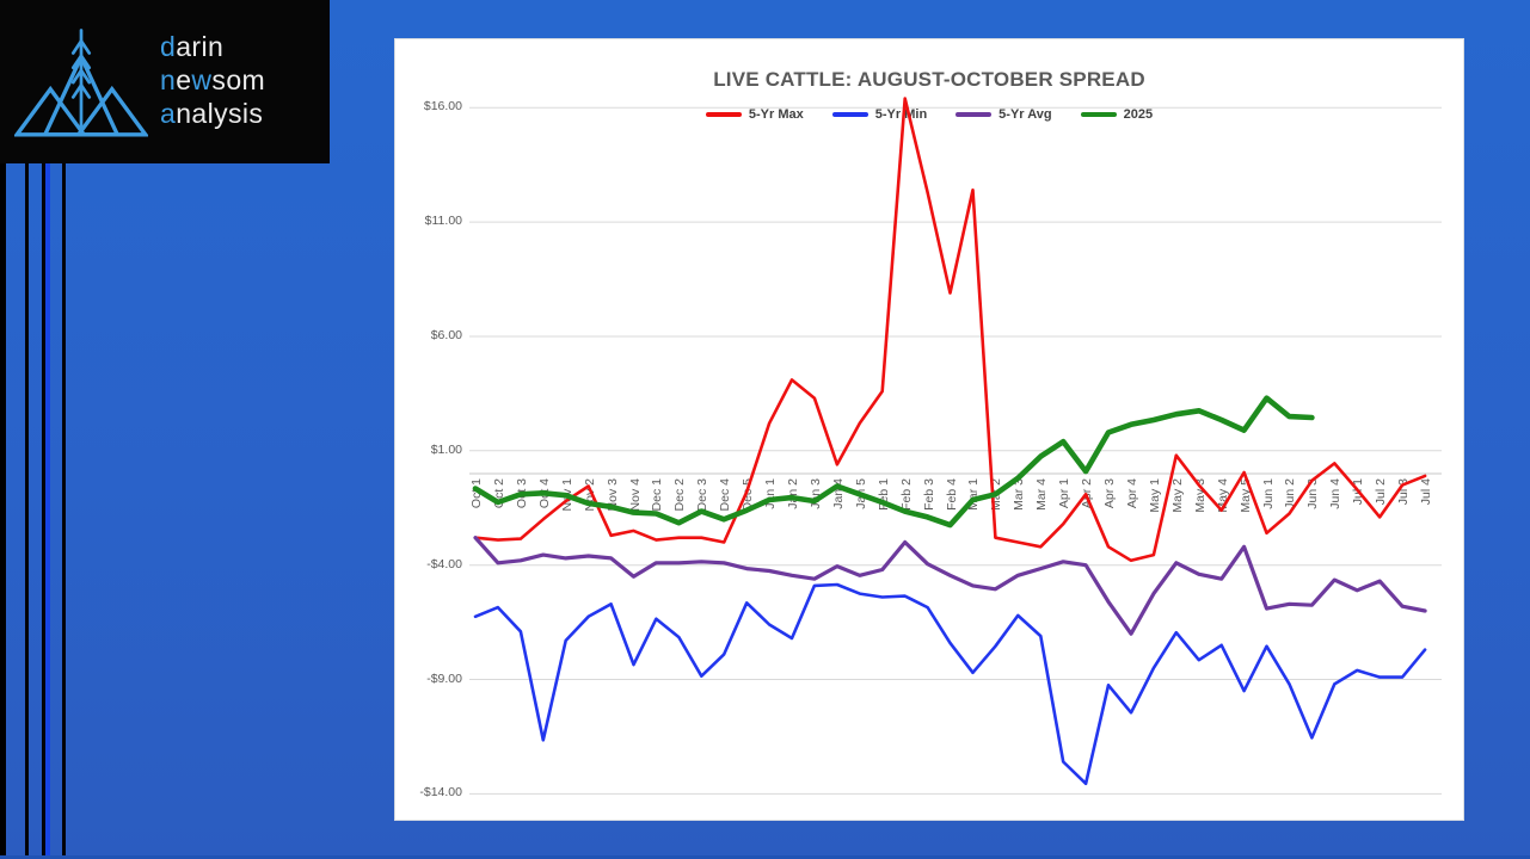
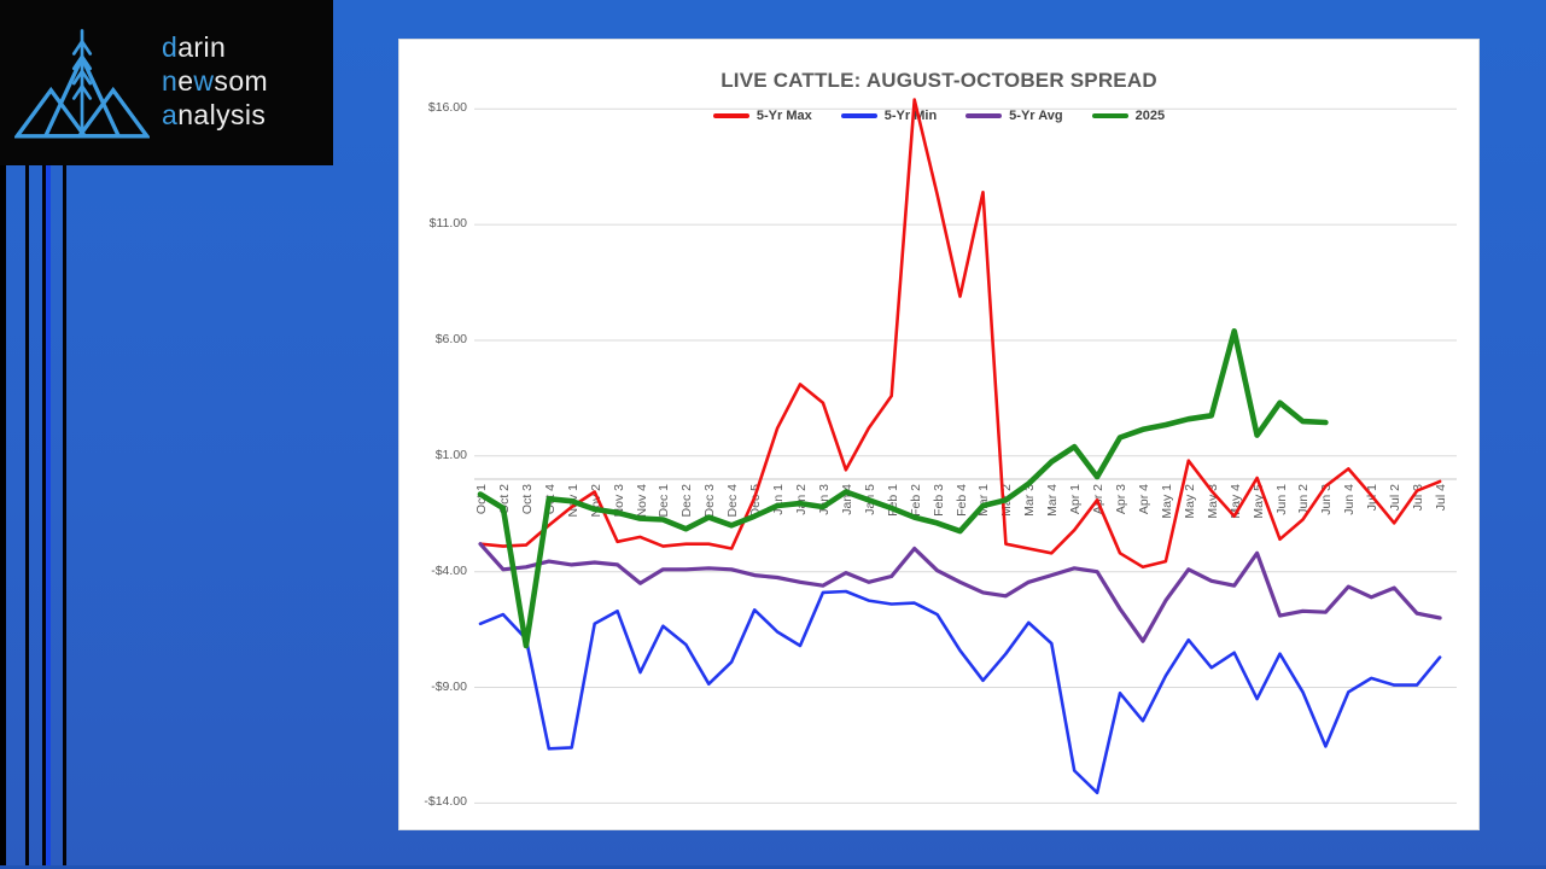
2025/Oct 3: -$0.9 -> -$7.2
5-Yr Min/Nov 1: -$7.3 -> -$11.6
2025/May 4: $2.4 -> $6.4
